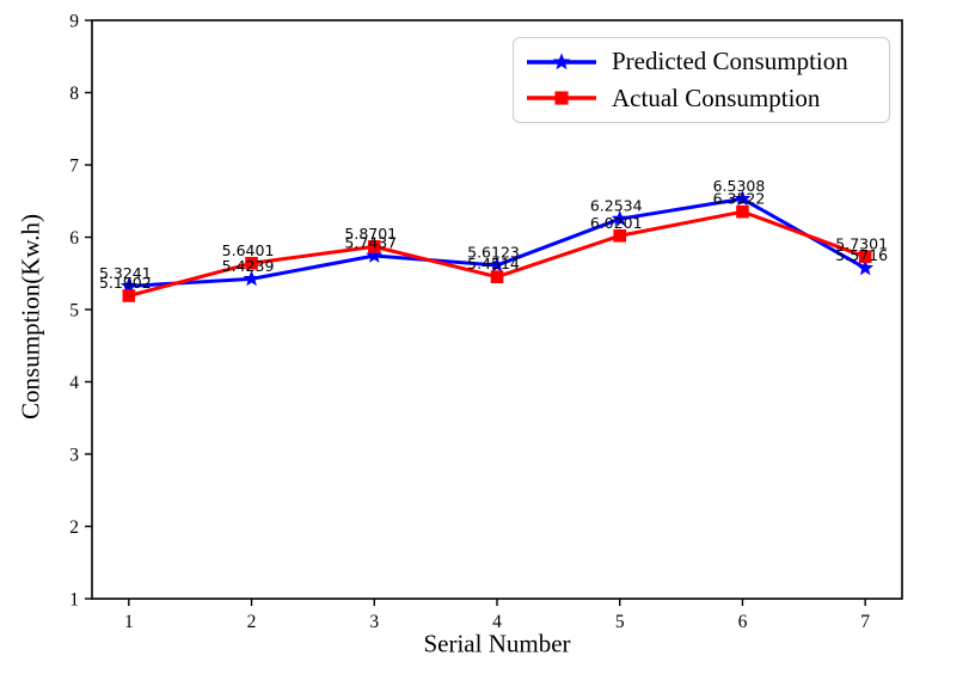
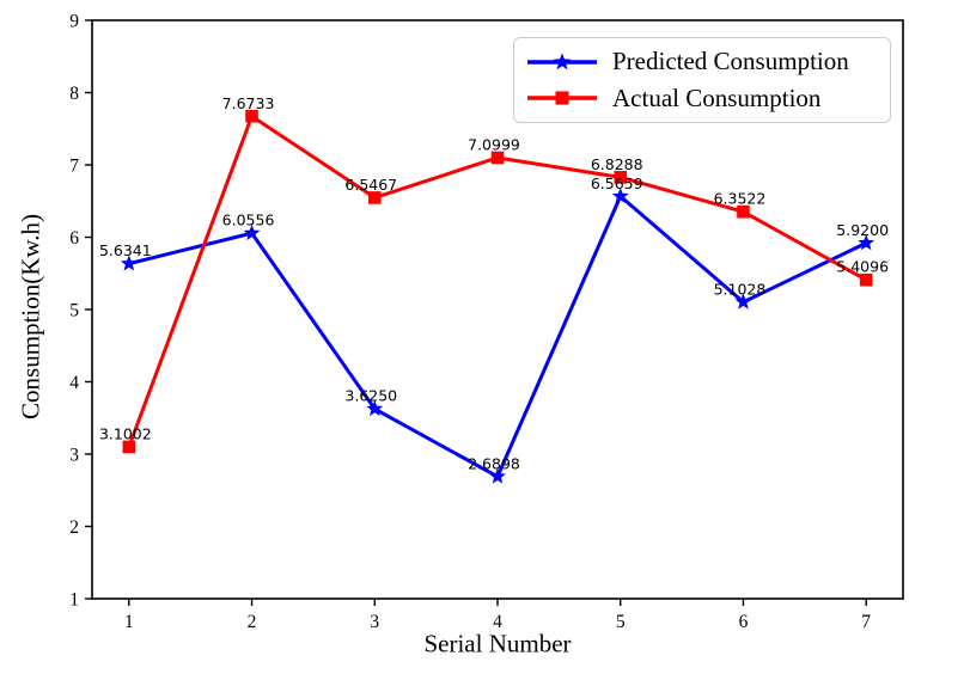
Predicted Consumption/1: 5.3241 -> 5.6341
Actual Consumption/1: 5.1902 -> 3.1002
Predicted Consumption/2: 5.4239 -> 6.0556
Actual Consumption/2: 5.6401 -> 7.6733
Predicted Consumption/3: 5.7437 -> 3.6250
Actual Consumption/3: 5.8701 -> 6.5467
Predicted Consumption/4: 5.6123 -> 2.6898
Actual Consumption/4: 5.4514 -> 7.0999
Predicted Consumption/5: 6.2534 -> 6.5659
Actual Consumption/5: 6.0201 -> 6.8288
Predicted Consumption/6: 6.5308 -> 5.1028
Predicted Consumption/7: 5.5716 -> 5.9200
Actual Consumption/7: 5.7301 -> 5.4096
